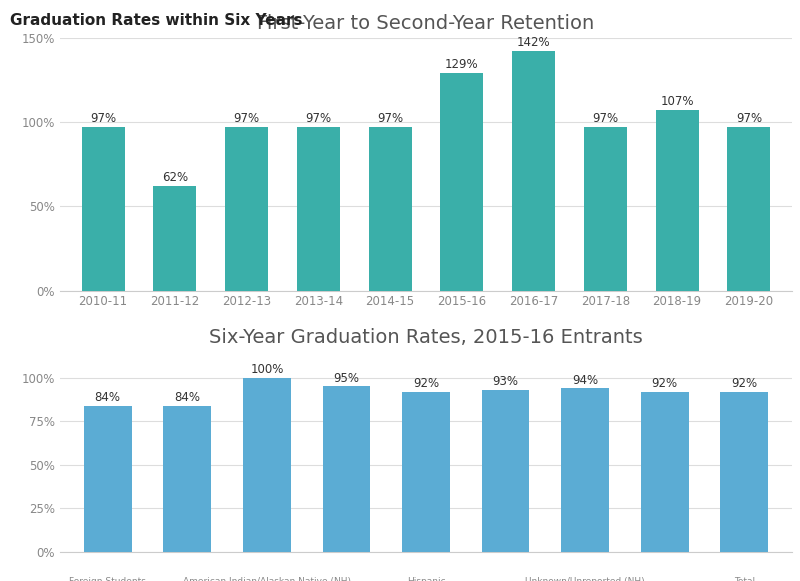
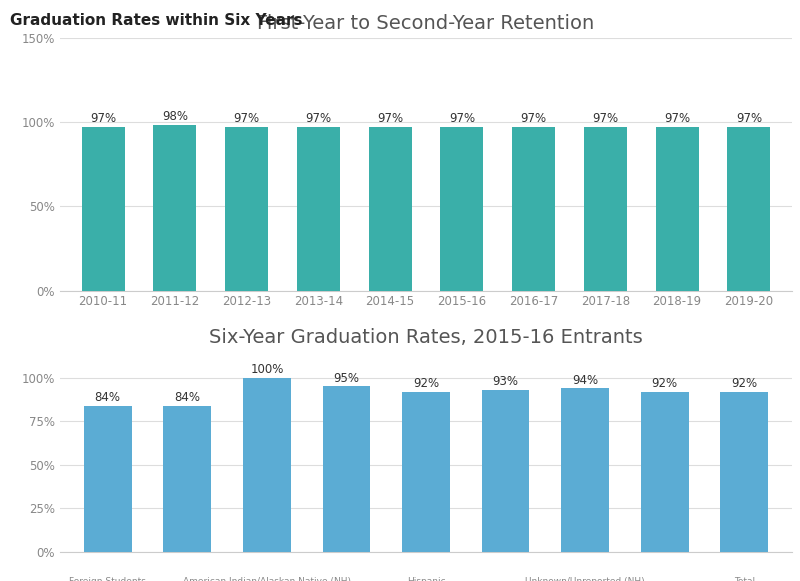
First-Year to Second-Year Retention/2011-12: 62% -> 98%
First-Year to Second-Year Retention/2015-16: 129% -> 97%
First-Year to Second-Year Retention/2016-17: 142% -> 97%
First-Year to Second-Year Retention/2018-19: 107% -> 97%
